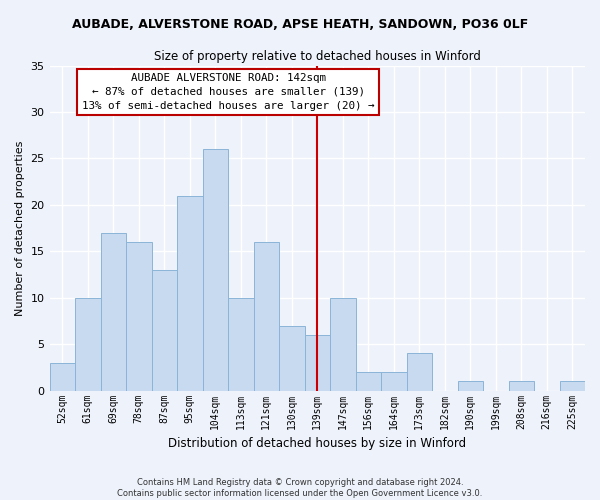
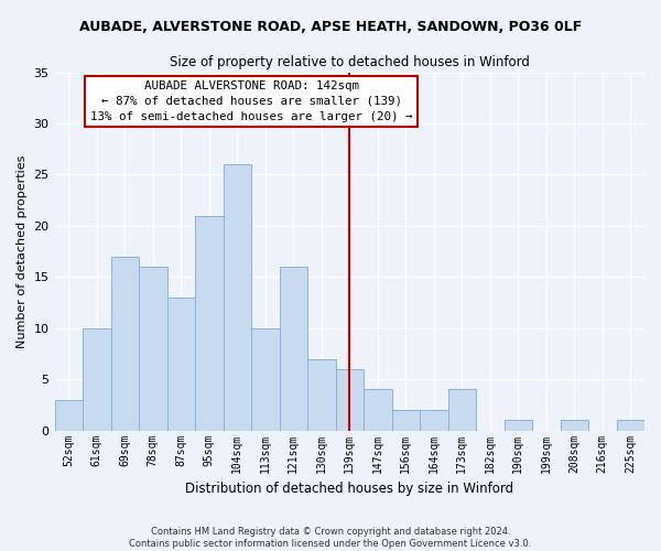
147sqm: 10 -> 4
